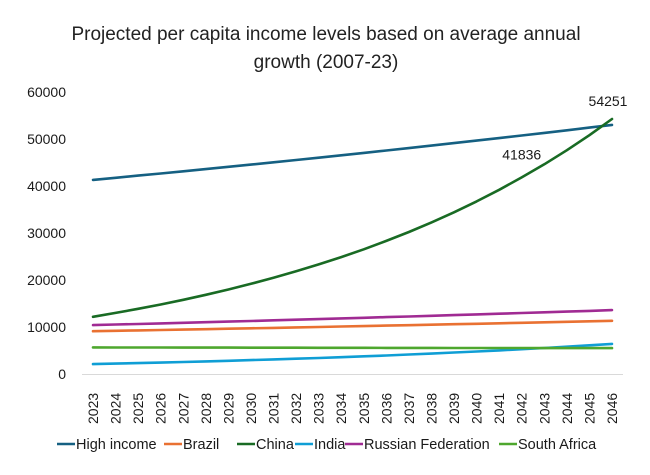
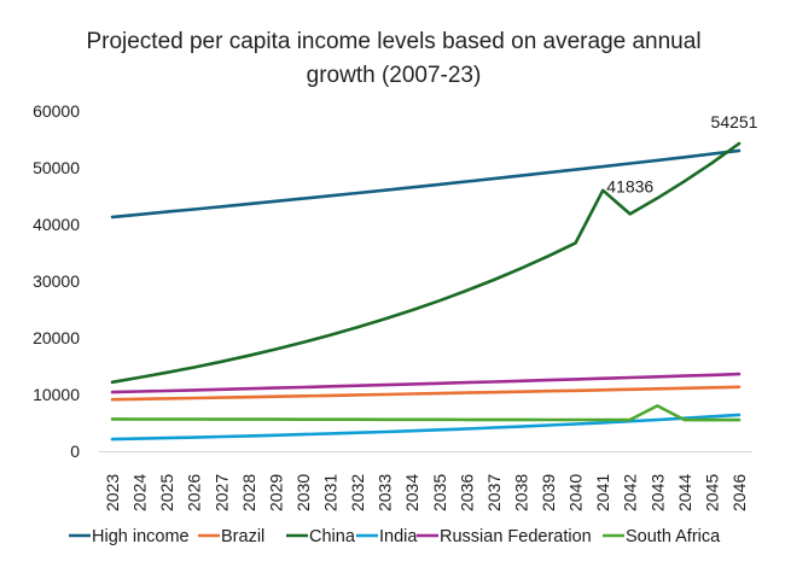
China/2041: 39000 -> 46000
South Africa/2043: 6000 -> 8000
